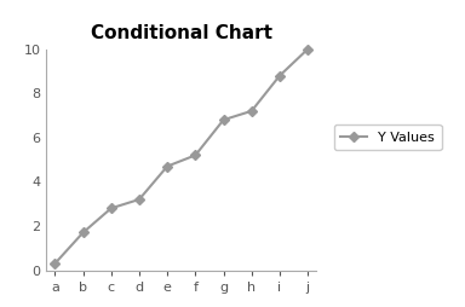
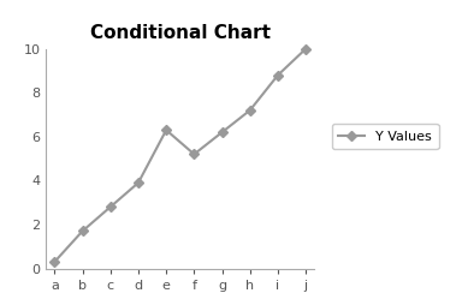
d: 3.2 -> 3.9
e: 4.7 -> 6.3
g: 6.8 -> 6.2
